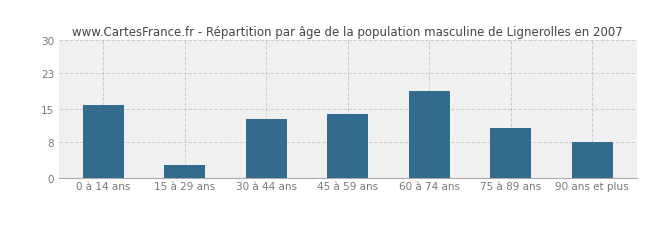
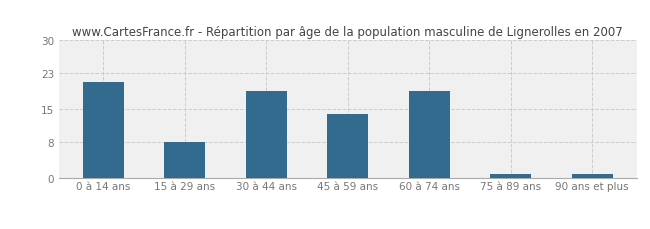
0 à 14 ans: 16 -> 21
15 à 29 ans: 3 -> 8
30 à 44 ans: 13 -> 19
75 à 89 ans: 11 -> 1
90 ans et plus: 8 -> 1
